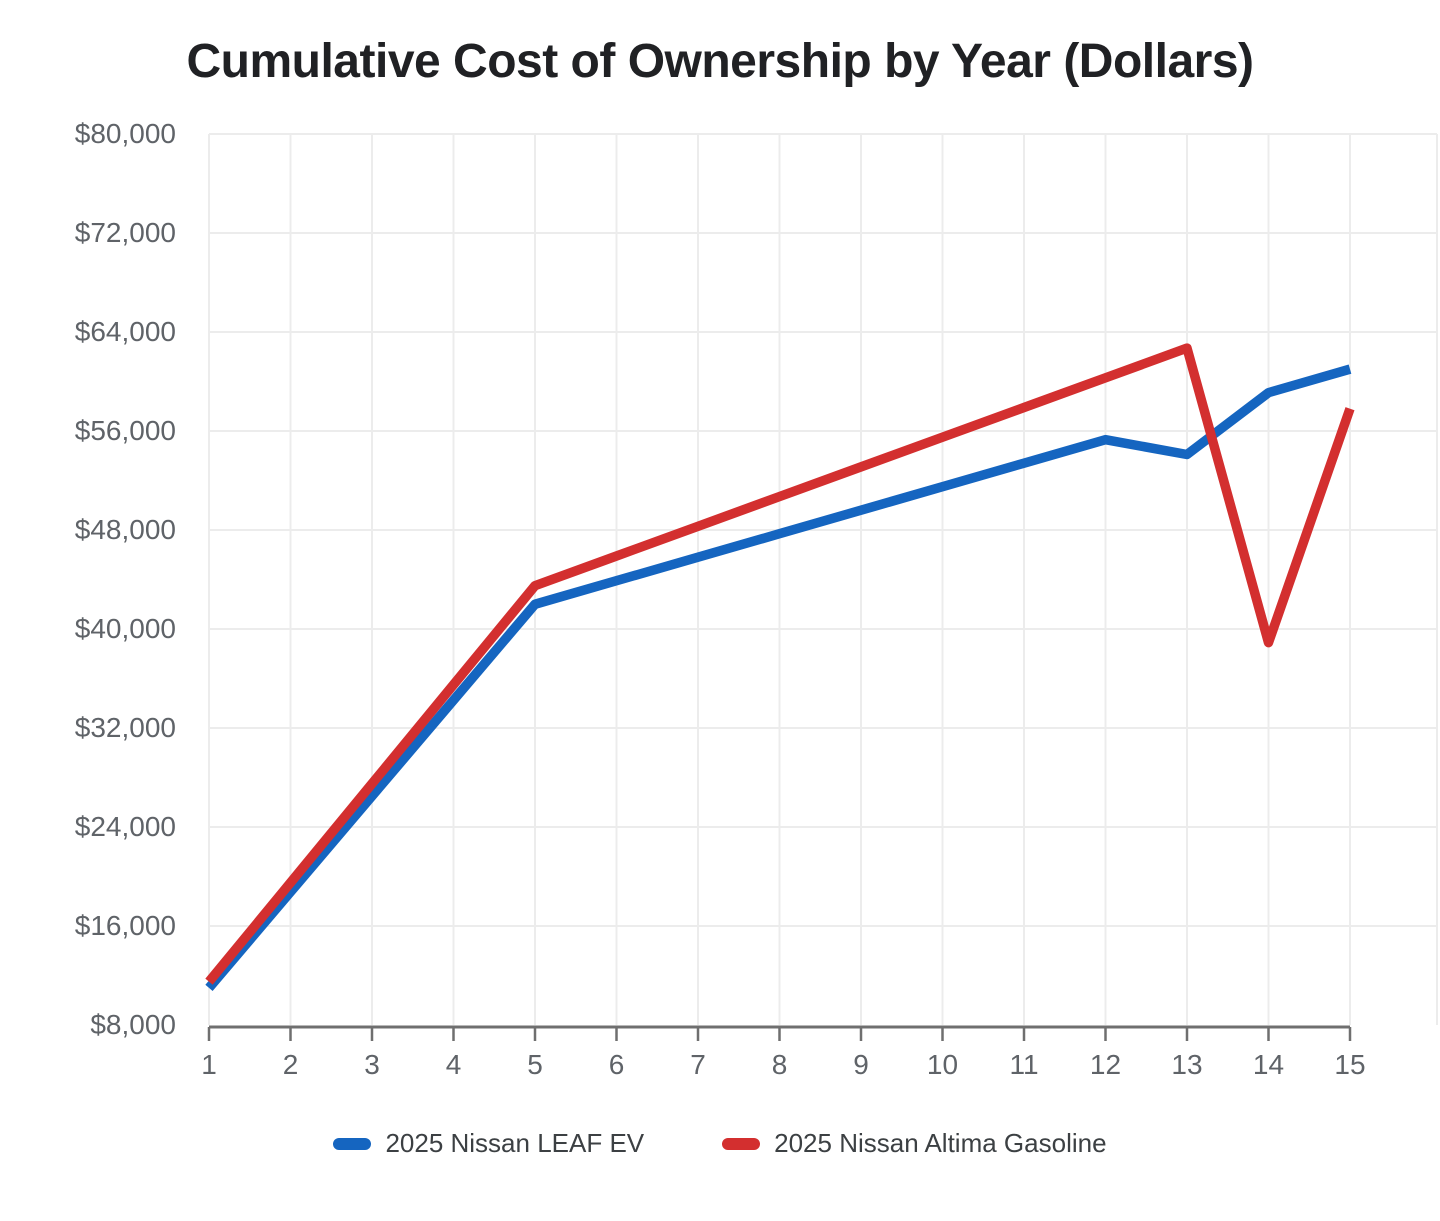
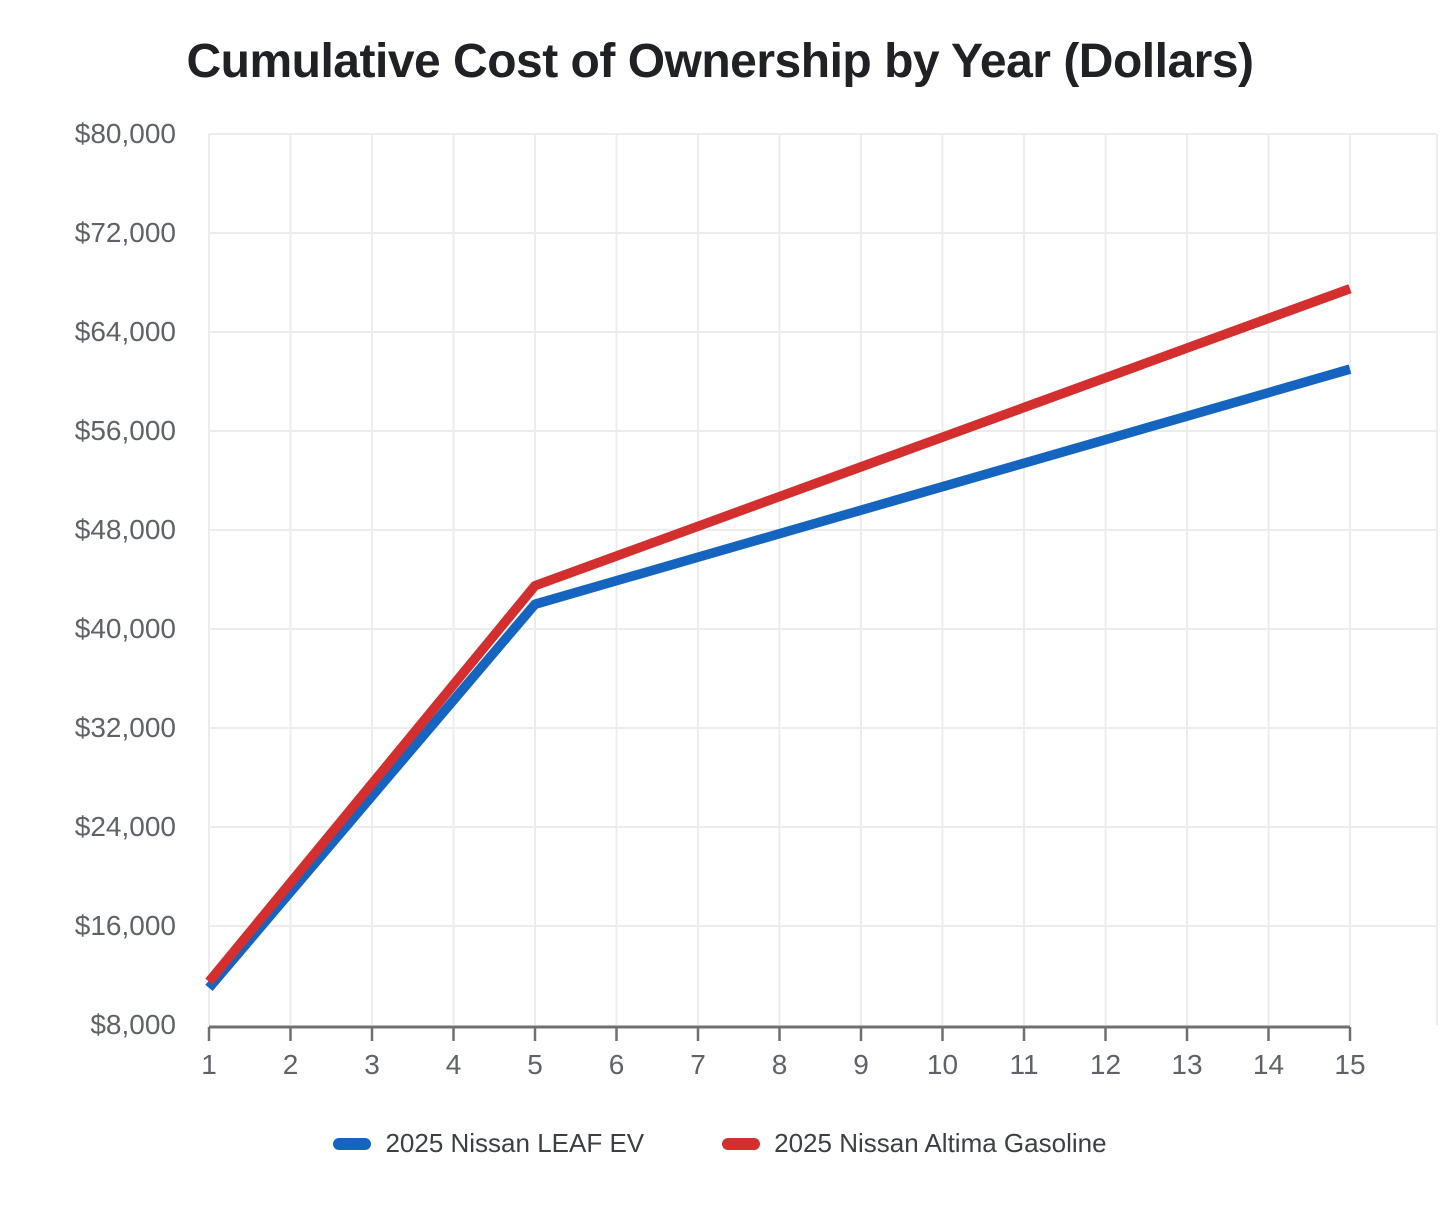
2025 Nissan LEAF EV/13: $54100 -> $57200
2025 Nissan Altima Gasoline/14: $38900 -> $65100
2025 Nissan Altima Gasoline/15: $57800 -> $67500
